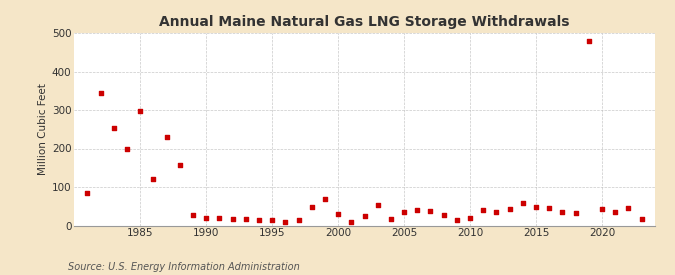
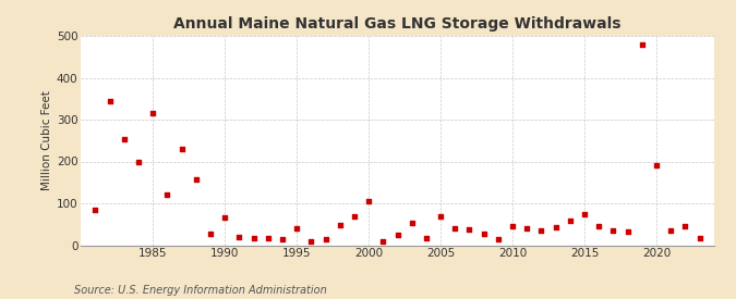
1985: 298 -> 315
1990: 20 -> 65
1995: 15 -> 40
2000: 30 -> 105
2005: 35 -> 70
2010: 20 -> 45
2015: 48 -> 75
2020: 42 -> 190
